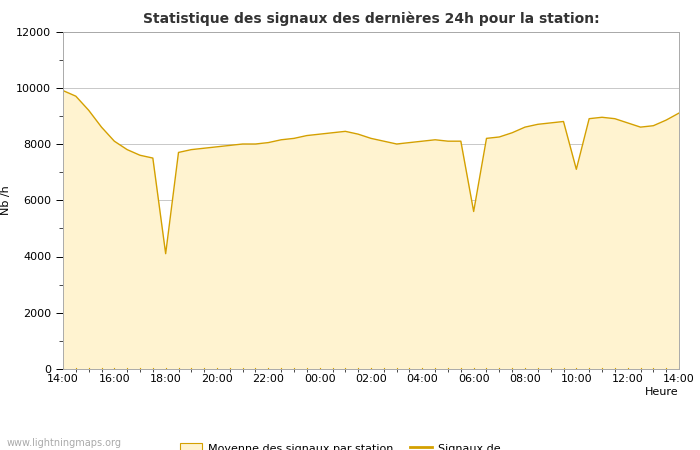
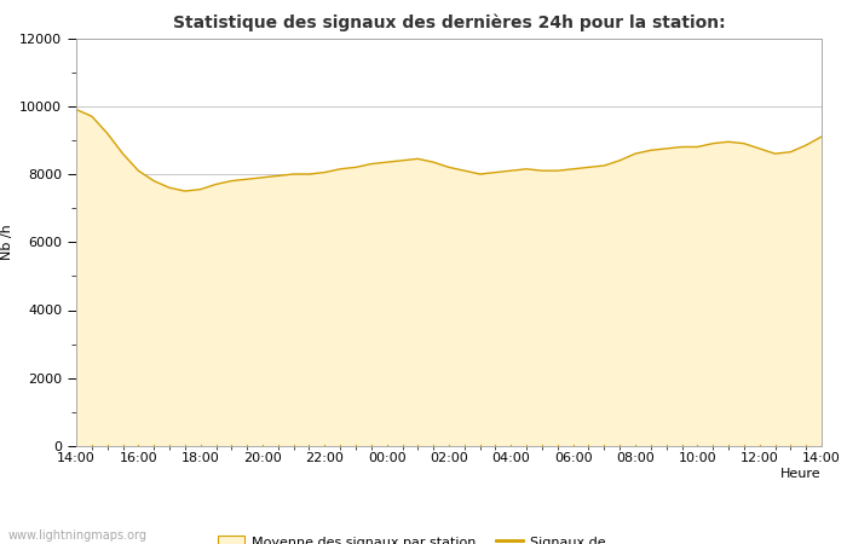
18:00: 4100 -> 7550
06:00: 5600 -> 8150
10:00: 7100 -> 8800
